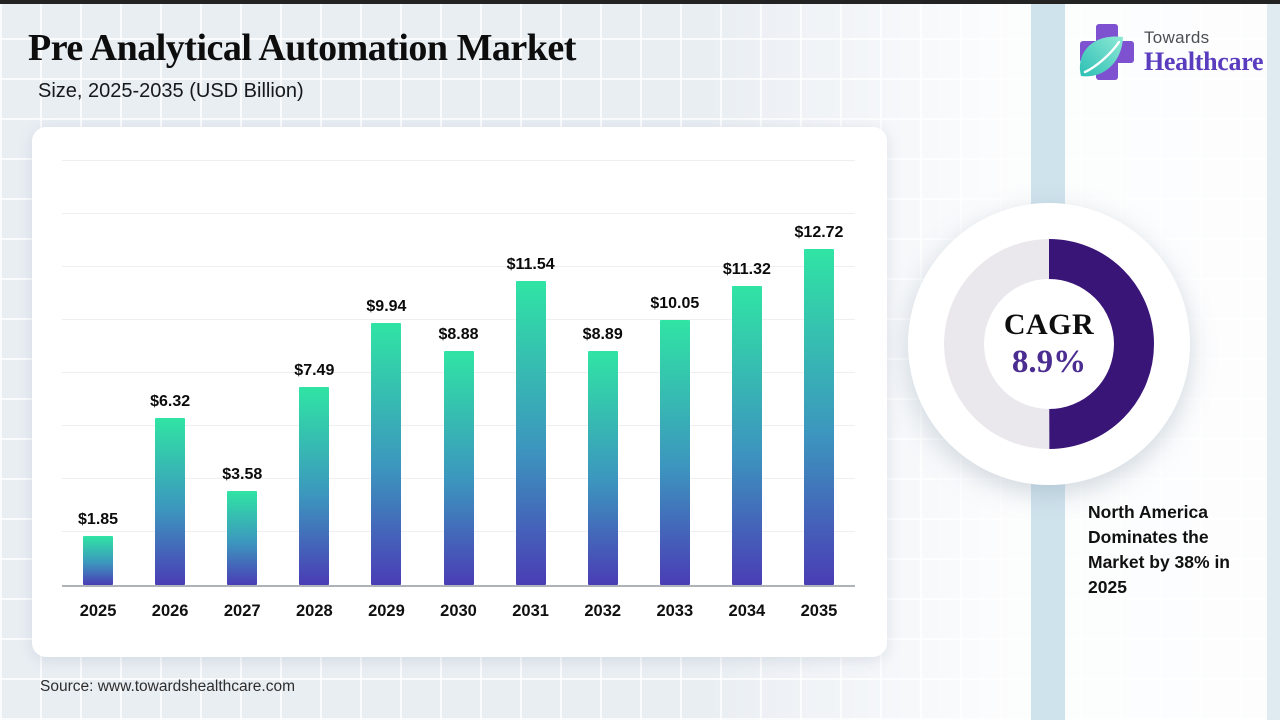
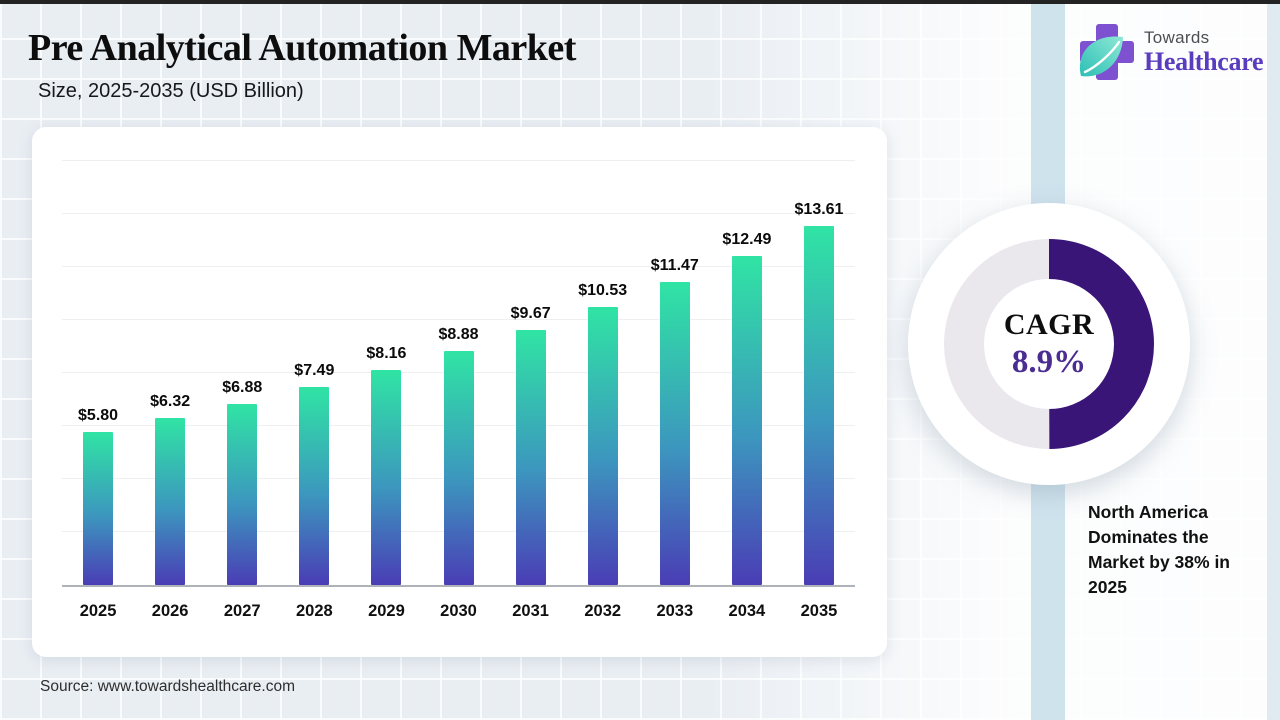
2025: $1.85 -> $5.80
2027: $3.58 -> $6.88
2029: $9.94 -> $8.16
2031: $11.54 -> $9.67
2032: $8.89 -> $10.53
2033: $10.05 -> $11.47
2034: $11.32 -> $12.49
2035: $12.72 -> $13.61
